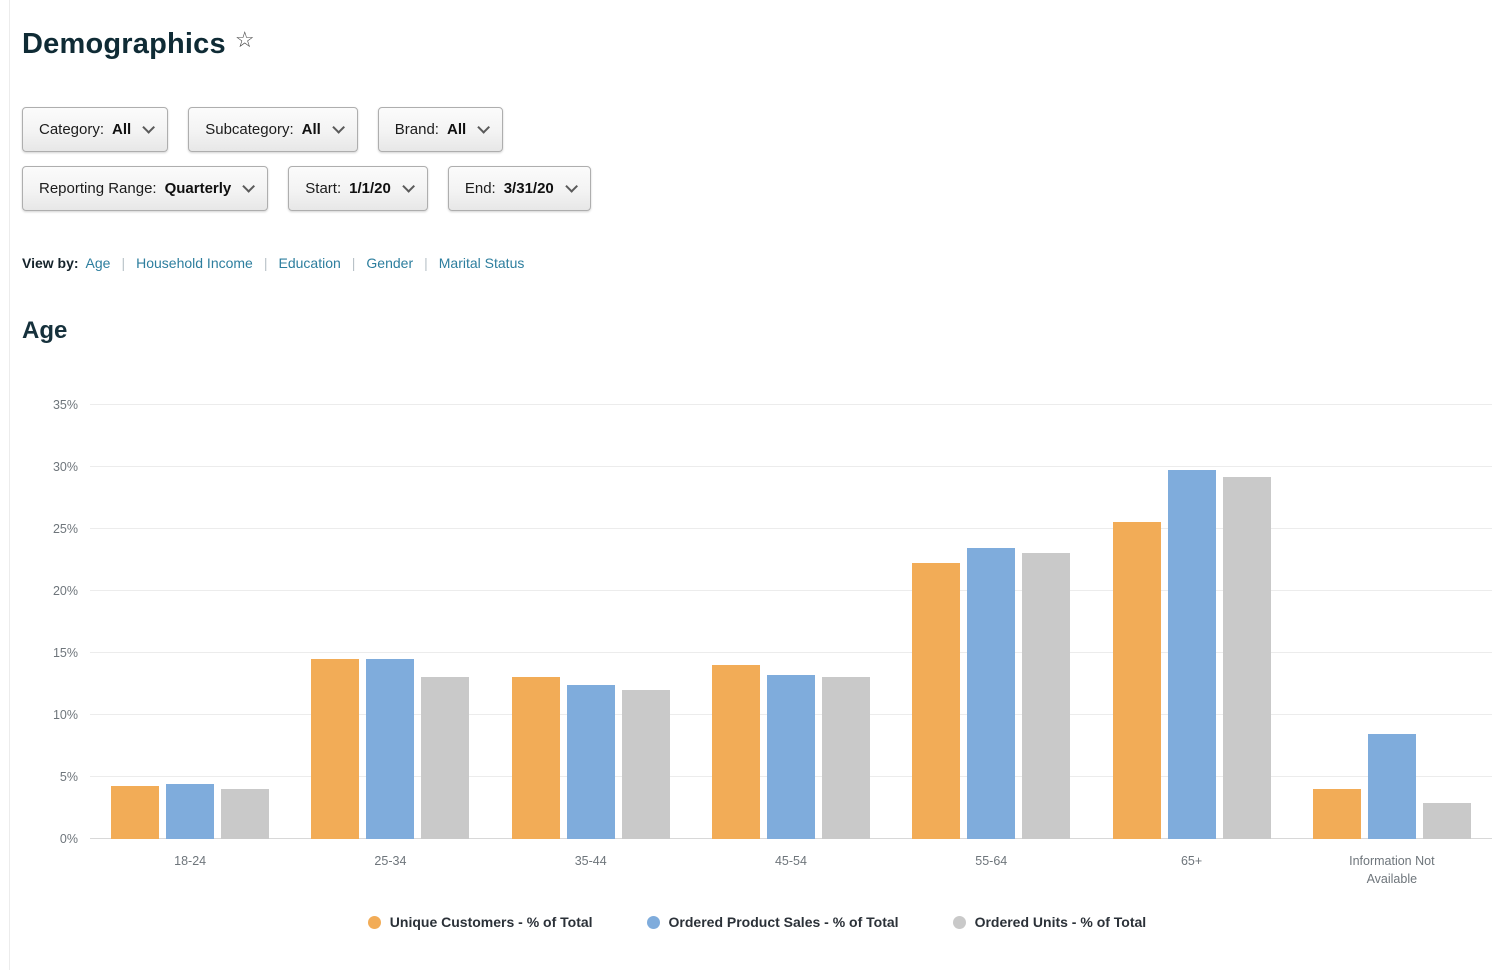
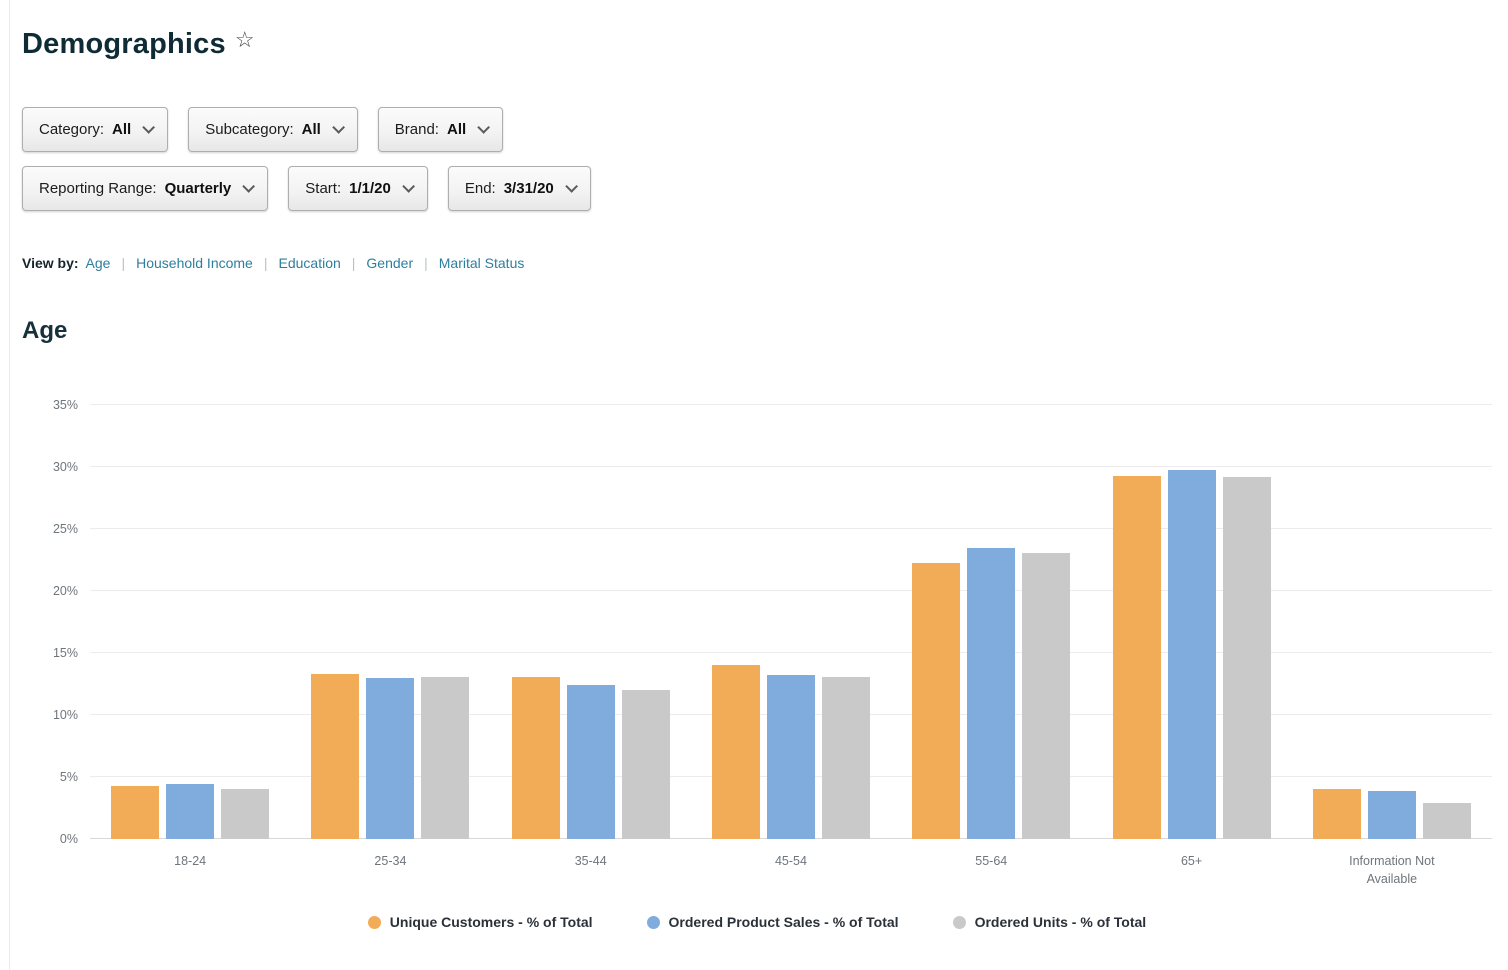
Unique Customers - % of Total/25-34: 14.5% -> 13.3%
Ordered Product Sales - % of Total/25-34: 14.5% -> 13.0%
Unique Customers - % of Total/65+: 25.6% -> 29.3%
Ordered Product Sales - % of Total/Information Not Available: 8.5% -> 3.9%
